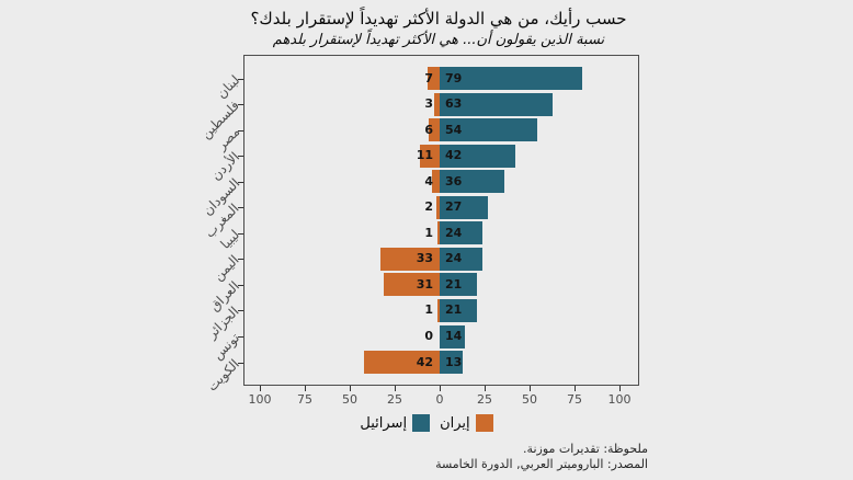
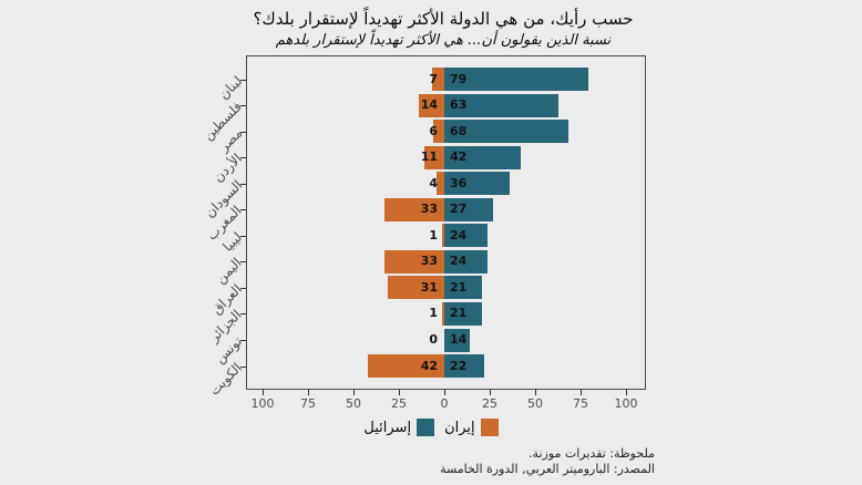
إيران/فلسطين: 3 -> 14
إسرائيل/مصر: 54 -> 68
إيران/المغرب: 2 -> 33
إسرائيل/الكويت: 13 -> 22
